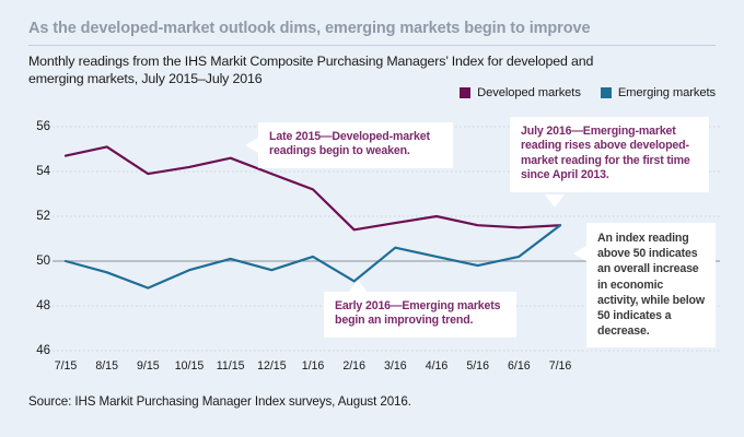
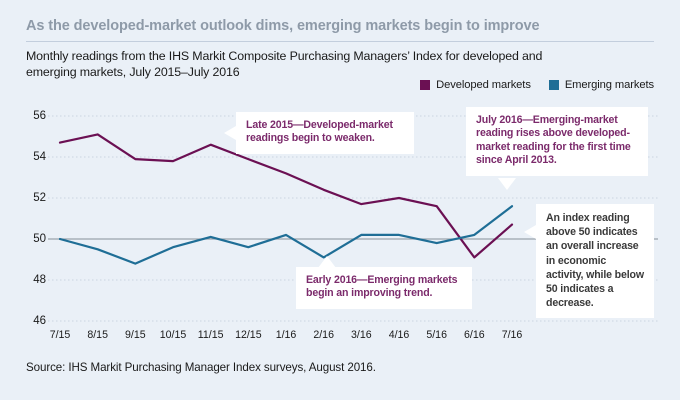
Developed markets/10/15: 54.2 -> 53.8
Developed markets/2/16: 51.4 -> 52.4
Emerging markets/3/16: 50.6 -> 50.2
Developed markets/6/16: 51.5 -> 49.1
Developed markets/7/16: 51.6 -> 50.7
